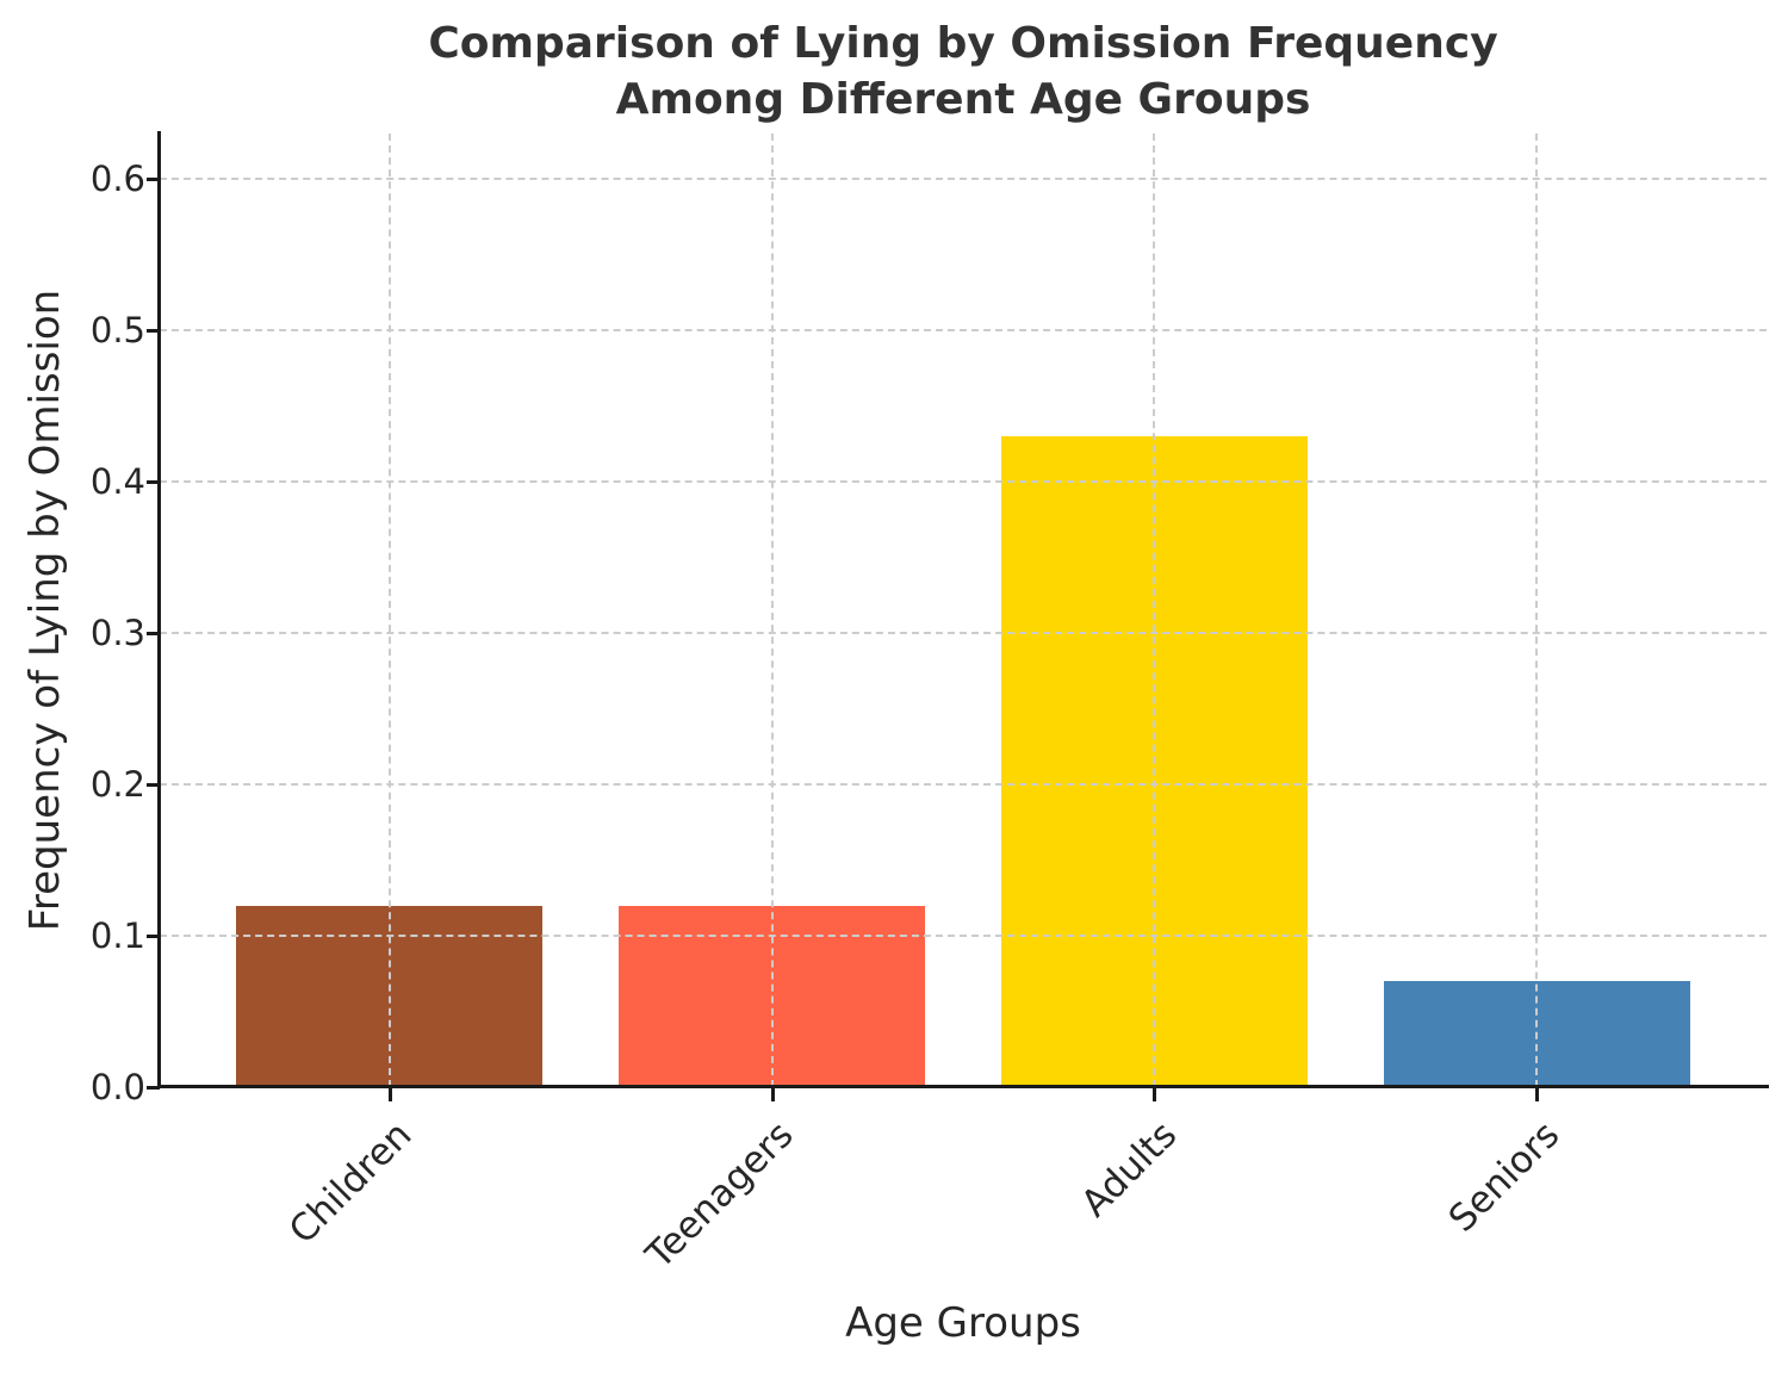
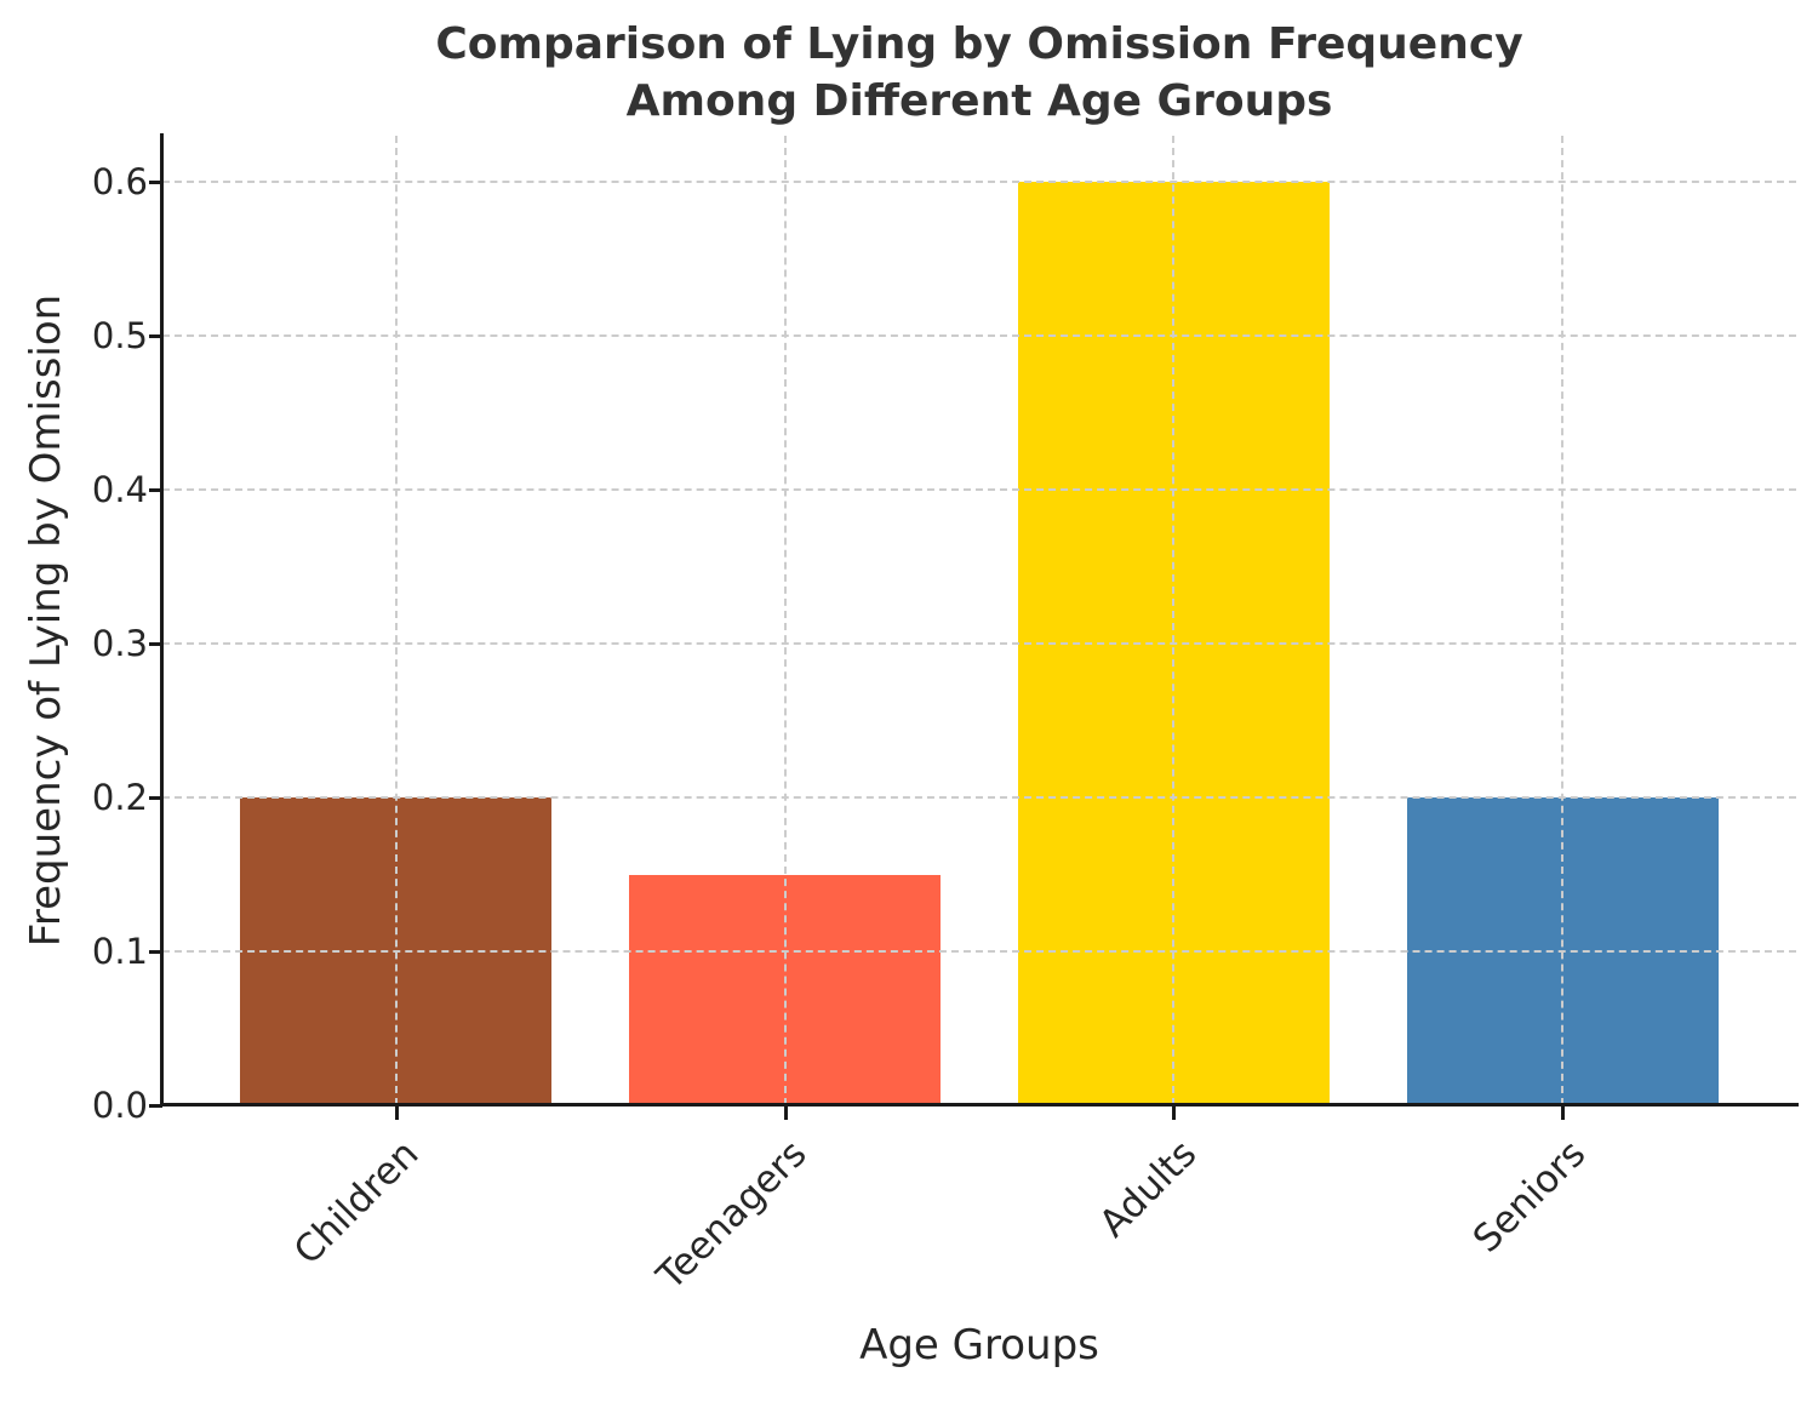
Children: 0.12 -> 0.20
Teenagers: 0.12 -> 0.15
Adults: 0.43 -> 0.60
Seniors: 0.07 -> 0.20
